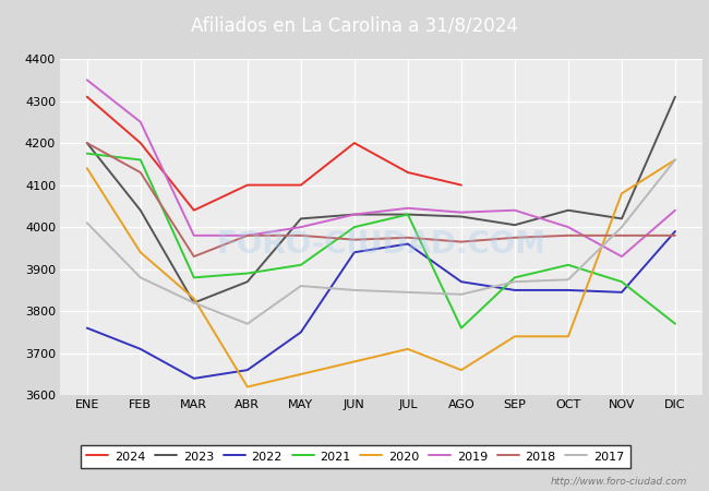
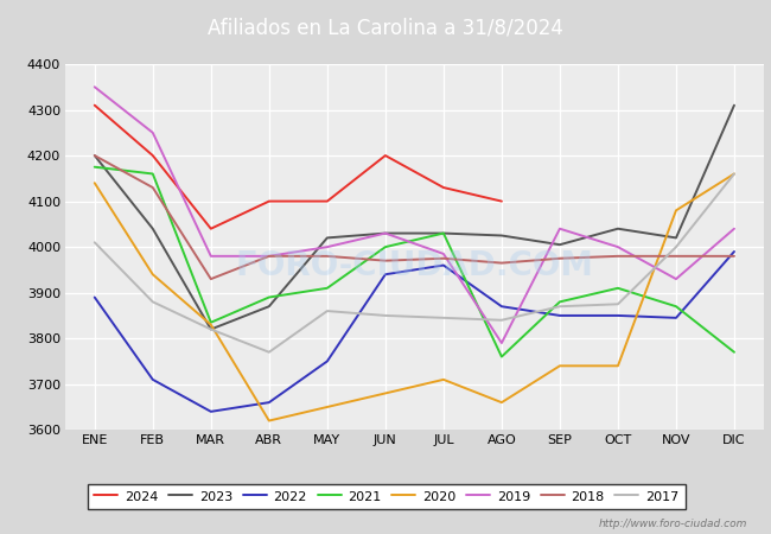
2022/ENE: 3760 -> 3890
2021/MAR: 3880 -> 3835
2019/JUL: 4045 -> 3985
2019/AGO: 4035 -> 3790
